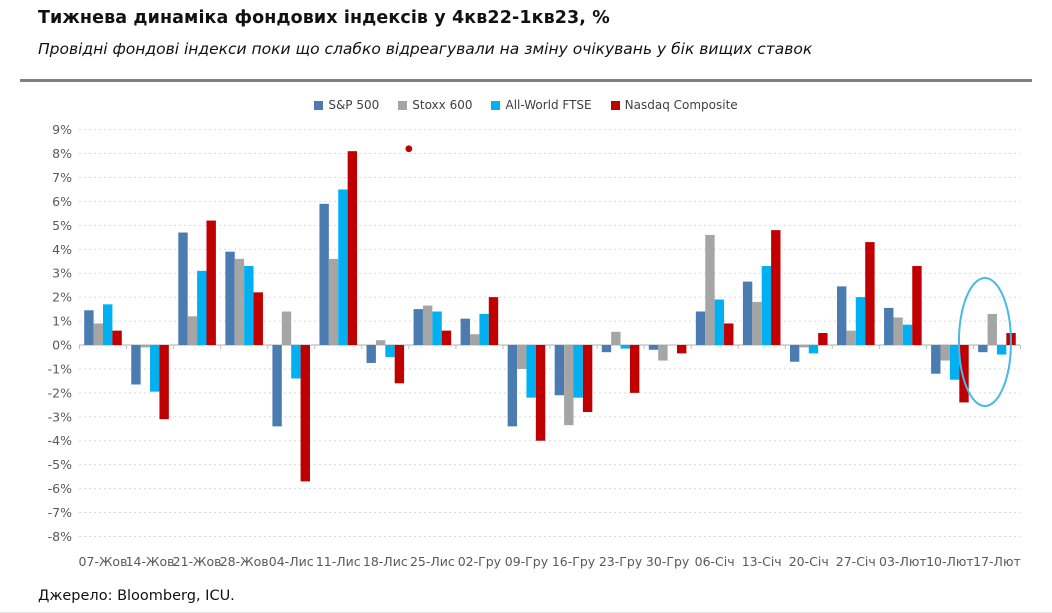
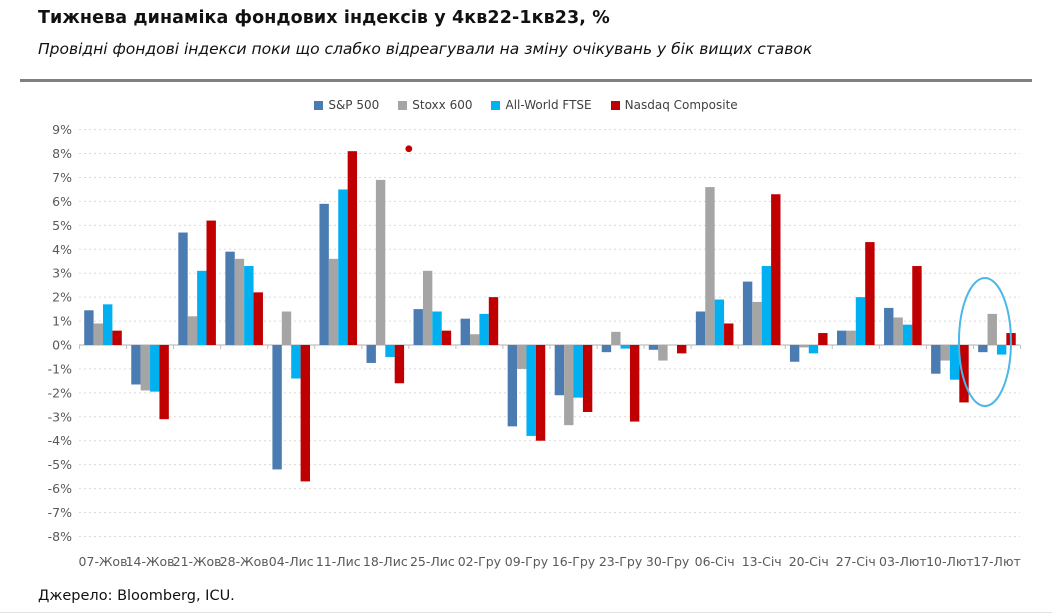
Stoxx 600/14-Жов: -0.1% -> -1.9%
S&P 500/04-Лис: -3.4% -> -5.2%
Stoxx 600/18-Лис: 0.2% -> 6.9%
Stoxx 600/25-Лис: 1.6% -> 3.1%
All-World FTSE/09-Гру: -2.2% -> -3.8%
Nasdaq Composite/23-Гру: -2.0% -> -3.2%
Stoxx 600/06-Січ: 4.6% -> 6.6%
Nasdaq Composite/13-Січ: 4.8% -> 6.3%
S&P 500/27-Січ: 2.5% -> 0.6%
